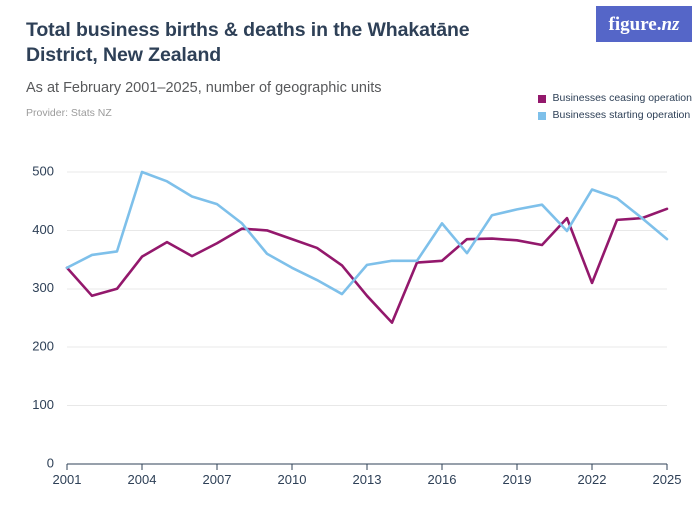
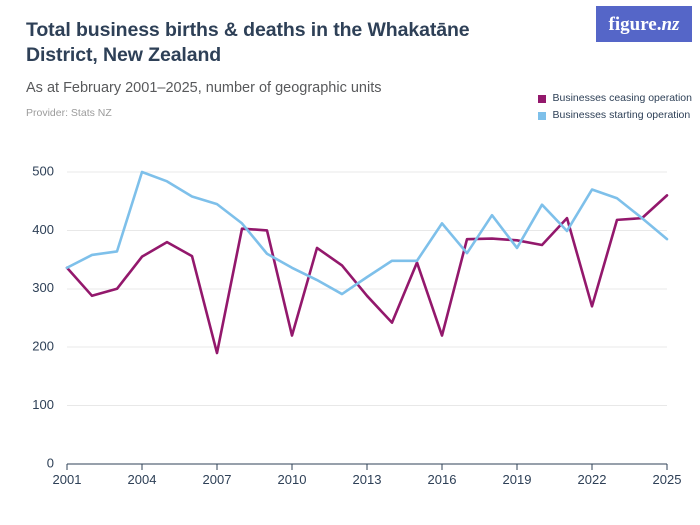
Businesses ceasing operation/2007: 380 -> 190
Businesses ceasing operation/2010: 380 -> 220
Businesses starting operation/2013: 340 -> 320
Businesses ceasing operation/2016: 350 -> 220
Businesses starting operation/2019: 440 -> 370
Businesses ceasing operation/2022: 310 -> 270
Businesses ceasing operation/2025: 440 -> 460
